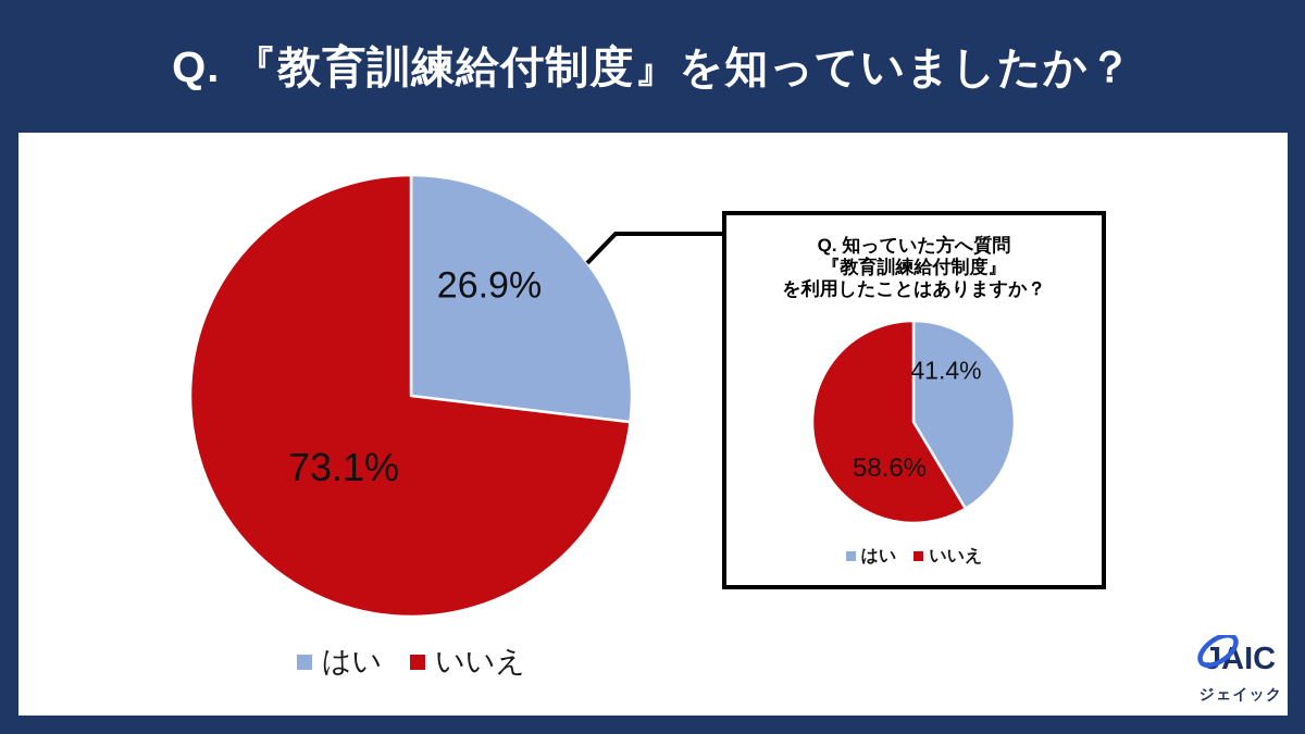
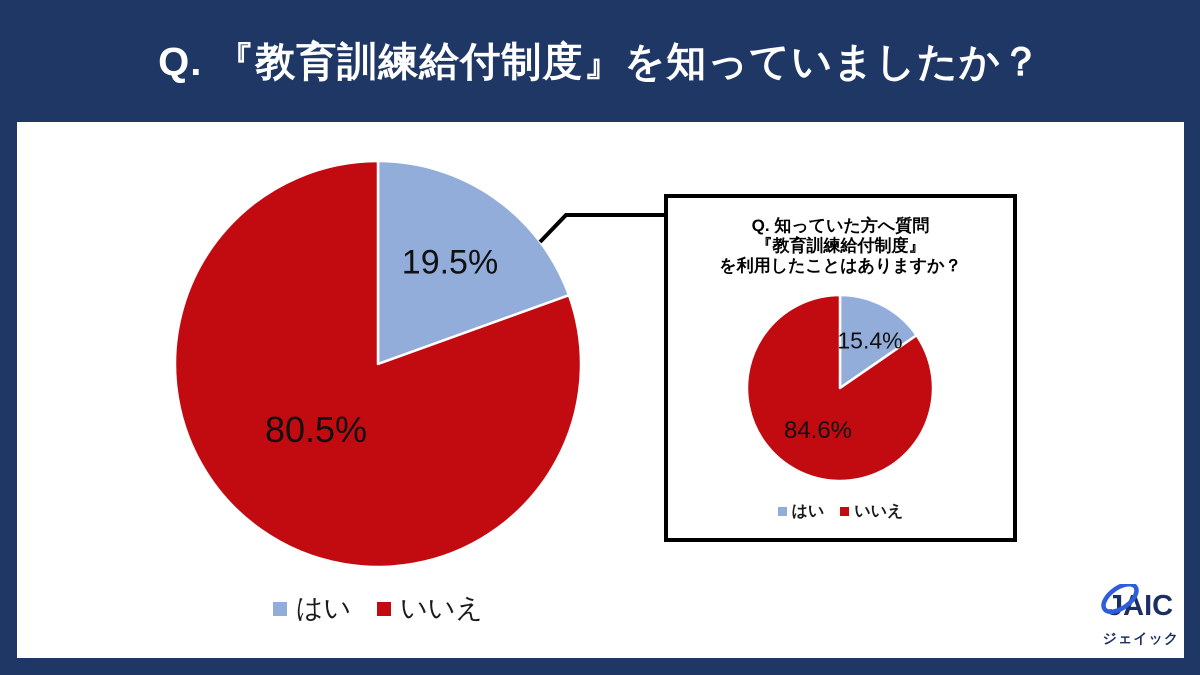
Q. 『教育訓練給付制度』を知っていましたか？/はい: 26.9% -> 19.5%
Q. 『教育訓練給付制度』を知っていましたか？/いいえ: 73.1% -> 80.5%
Q. 知っていた方へ質問『教育訓練給付制度』を利用したことはありますか？/はい: 41.4% -> 15.4%
Q. 知っていた方へ質問『教育訓練給付制度』を利用したことはありますか？/いいえ: 58.6% -> 84.6%
